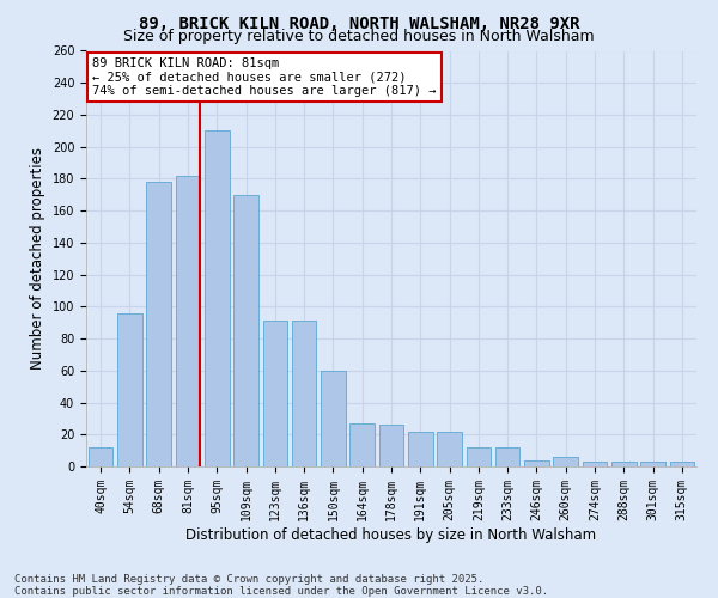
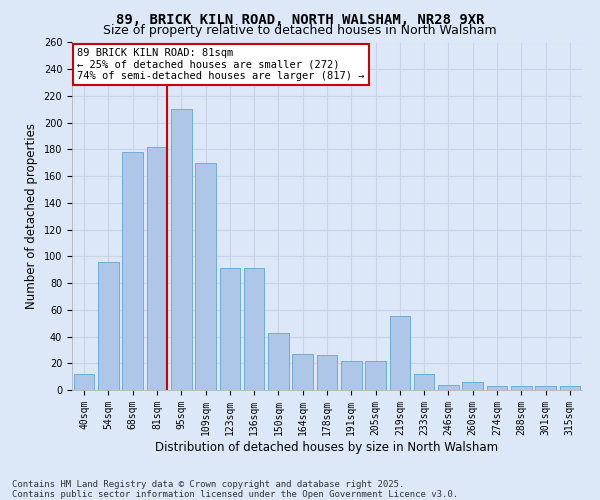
150sqm: 60 -> 43
219sqm: 12 -> 55
